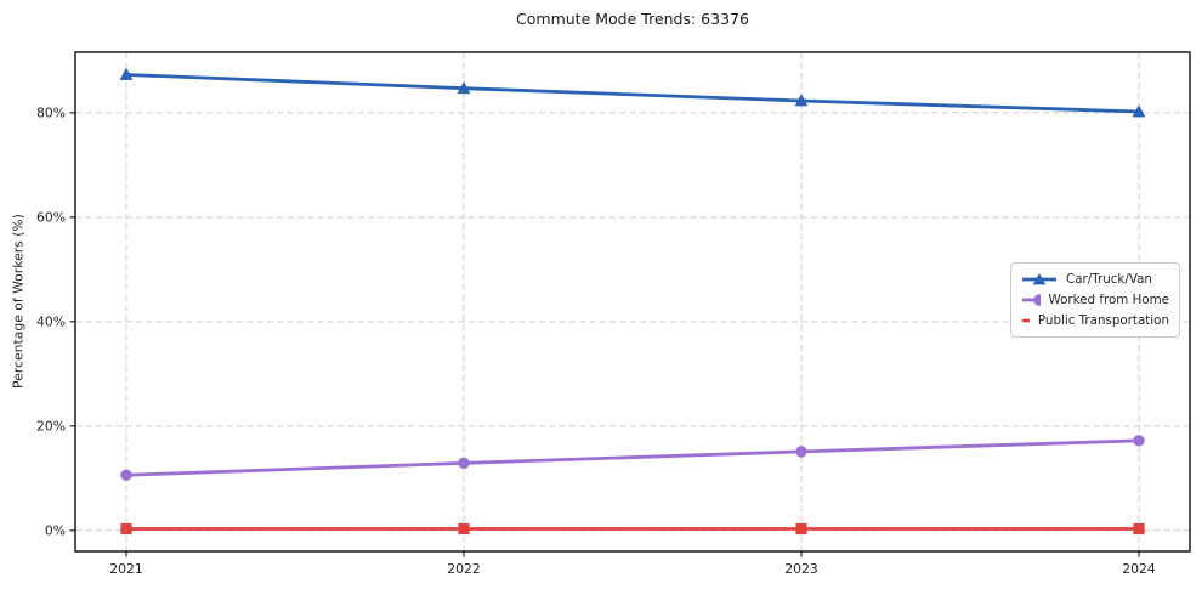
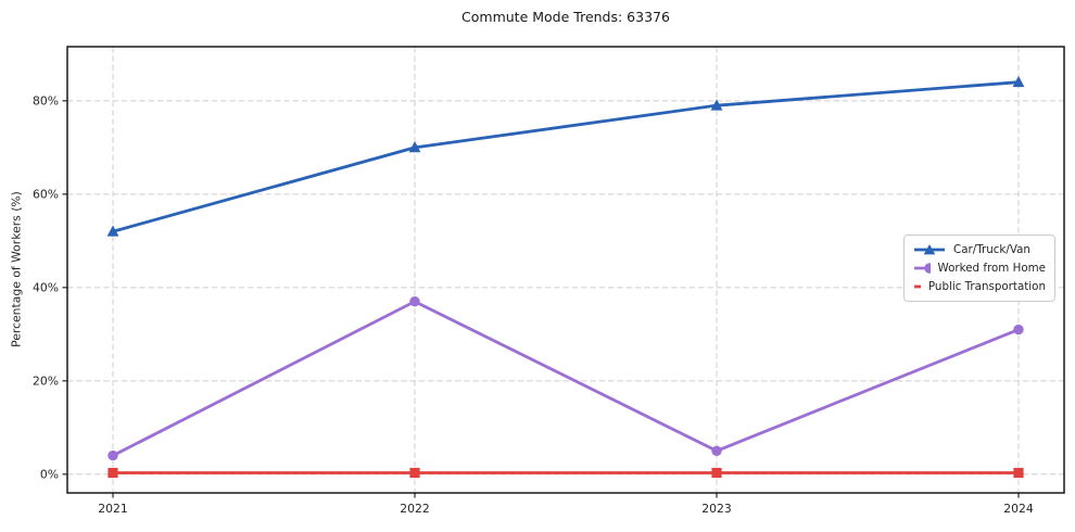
Car/Truck/Van/2021: 87% -> 52%
Worked from Home/2021: 11% -> 4%
Car/Truck/Van/2022: 85% -> 70%
Worked from Home/2022: 13% -> 37%
Car/Truck/Van/2023: 82% -> 79%
Worked from Home/2023: 15% -> 5%
Car/Truck/Van/2024: 80% -> 84%
Worked from Home/2024: 17% -> 31%
